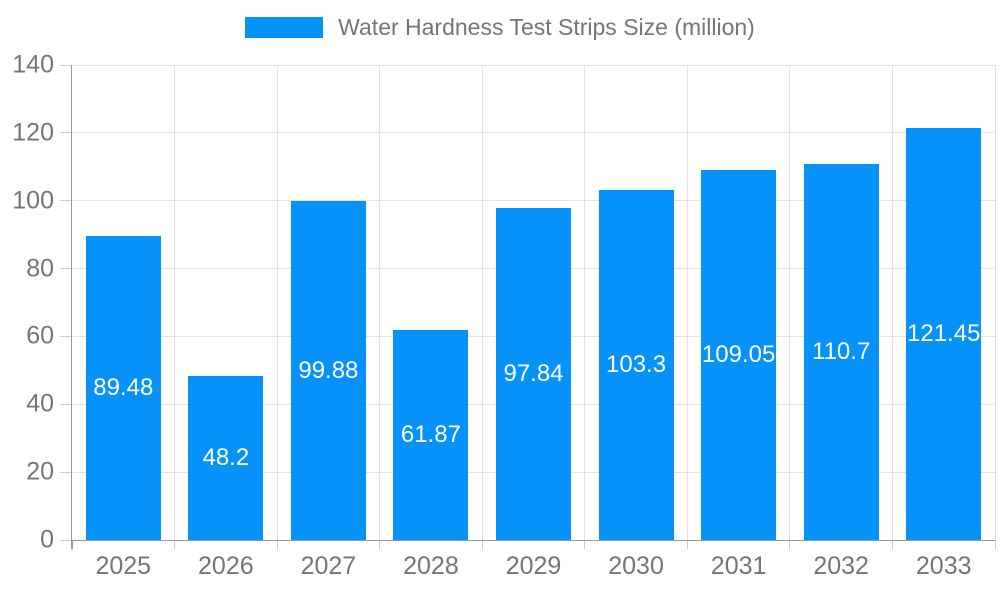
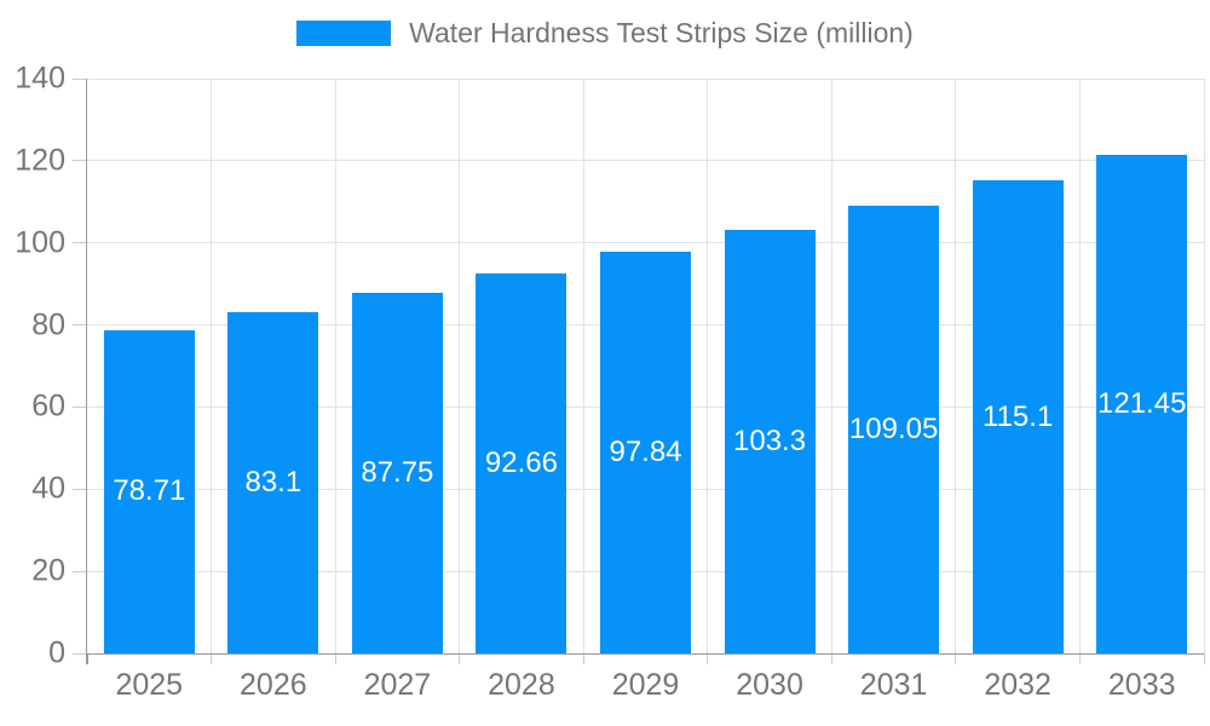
2025: 89.48 -> 78.71
2026: 48.2 -> 83.1
2027: 99.88 -> 87.75
2028: 61.87 -> 92.66
2032: 110.7 -> 115.1
